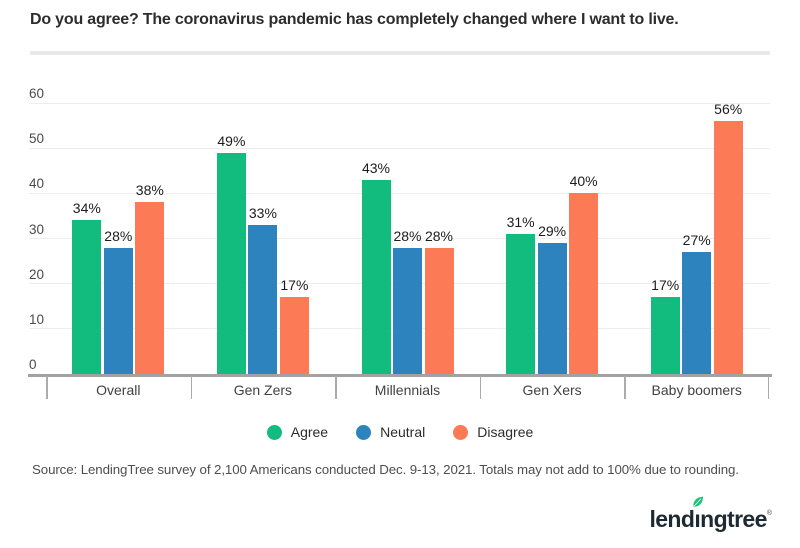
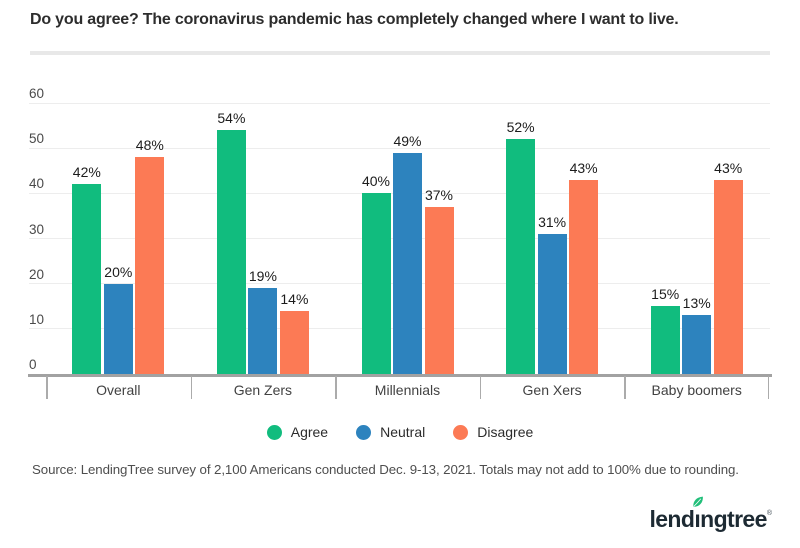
Agree/Overall: 34% -> 42%
Neutral/Overall: 28% -> 20%
Disagree/Overall: 38% -> 48%
Agree/Gen Zers: 49% -> 54%
Neutral/Gen Zers: 33% -> 19%
Disagree/Gen Zers: 17% -> 14%
Agree/Millennials: 43% -> 40%
Neutral/Millennials: 28% -> 49%
Disagree/Millennials: 28% -> 37%
Agree/Gen Xers: 31% -> 52%
Neutral/Gen Xers: 29% -> 31%
Disagree/Gen Xers: 40% -> 43%
Agree/Baby boomers: 17% -> 15%
Neutral/Baby boomers: 27% -> 13%
Disagree/Baby boomers: 56% -> 43%
